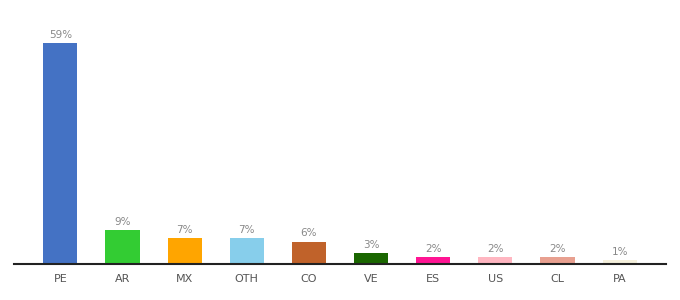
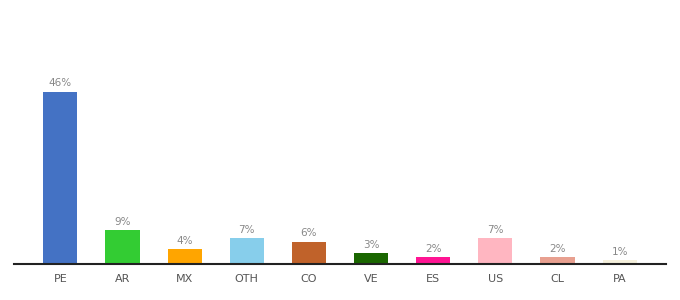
PE: 59% -> 46%
MX: 7% -> 4%
US: 2% -> 7%
